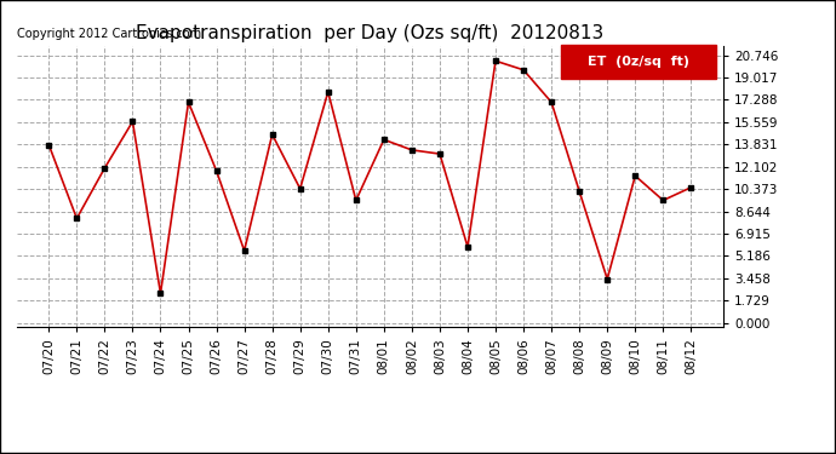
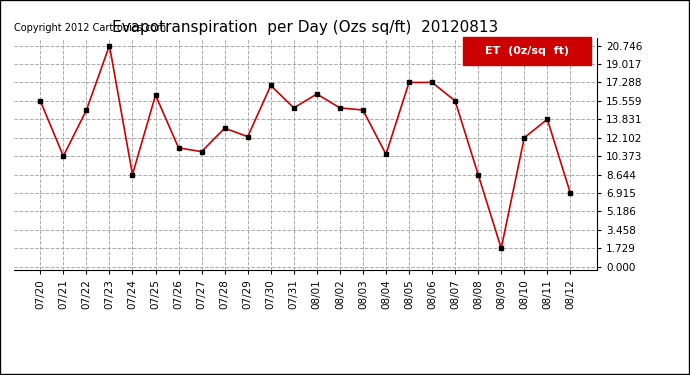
07/20: 13.8 -> 15.6
07/21: 8.1 -> 10.4
07/22: 12.0 -> 14.7
07/23: 15.6 -> 20.7
07/24: 2.3 -> 8.6
07/25: 17.1 -> 16.1
07/26: 11.8 -> 11.2
07/27: 5.6 -> 10.8
07/28: 14.6 -> 13.0
07/29: 10.4 -> 12.2
07/30: 17.9 -> 17.0
07/31: 9.5 -> 14.9
08/01: 14.2 -> 16.2
08/02: 13.4 -> 14.9
08/03: 13.1 -> 14.7
08/04: 5.9 -> 10.6
08/05: 20.3 -> 17.3
08/06: 19.6 -> 17.3
08/07: 17.1 -> 15.6
08/08: 10.2 -> 8.6
08/09: 3.4 -> 1.7
08/10: 11.4 -> 12.1
08/11: 9.5 -> 13.8
08/12: 10.5 -> 6.9
